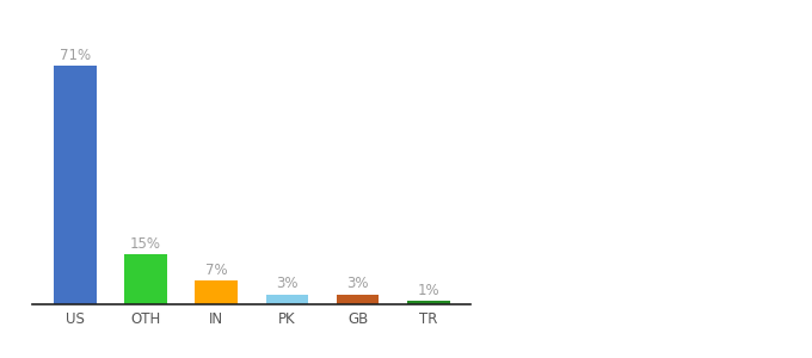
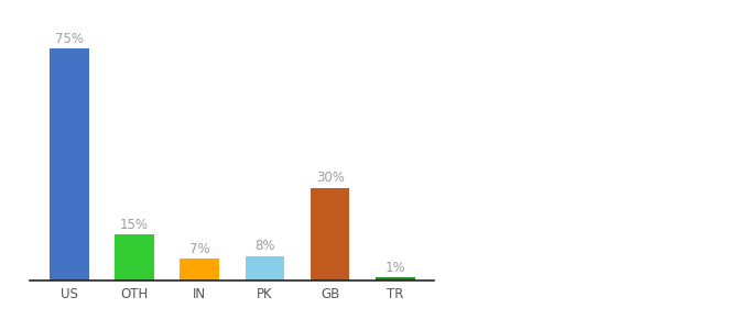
US: 71% -> 75%
PK: 3% -> 8%
GB: 3% -> 30%
